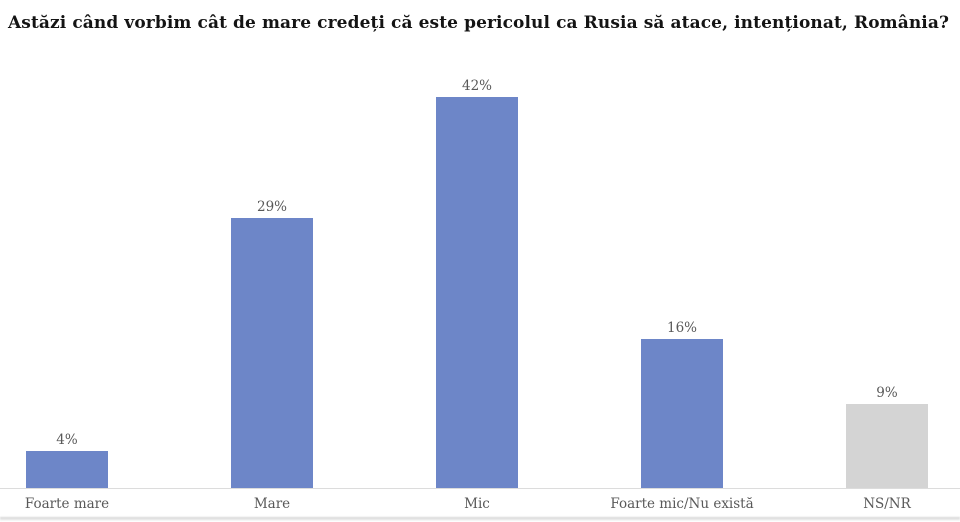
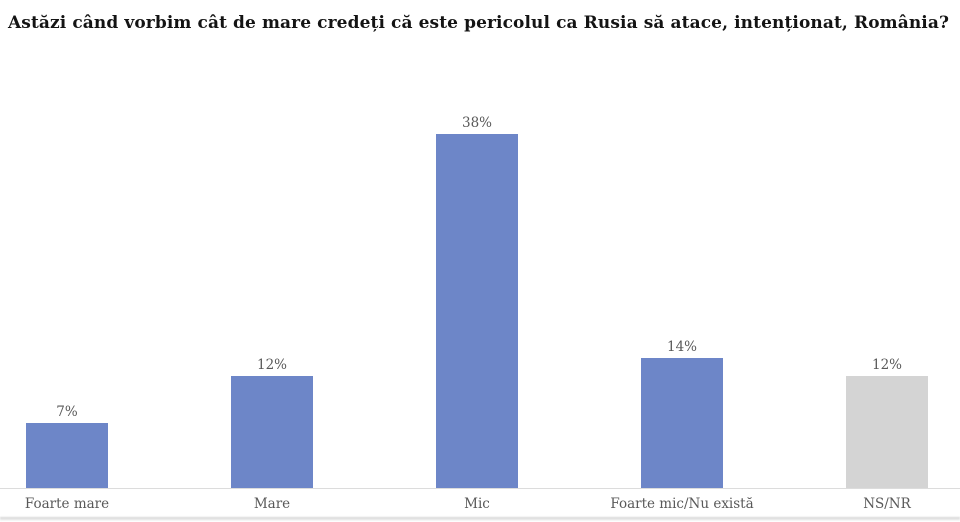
Foarte mare: 4% -> 7%
Mare: 29% -> 12%
Mic: 42% -> 38%
Foarte mic/Nu există: 16% -> 14%
NS/NR: 9% -> 12%
